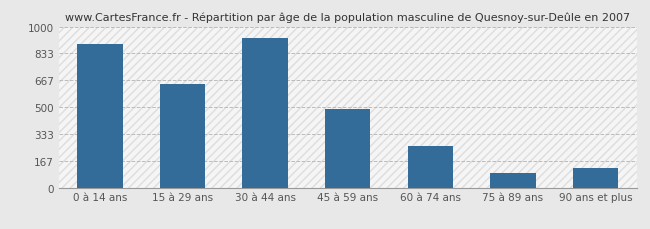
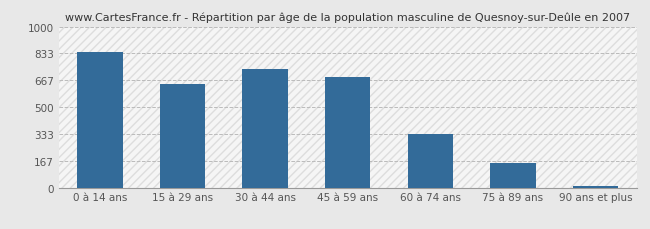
0 à 14 ans: 890 -> 840
30 à 44 ans: 930 -> 740
45 à 59 ans: 490 -> 690
60 à 74 ans: 260 -> 330
75 à 89 ans: 90 -> 160
90 ans et plus: 120 -> 10
